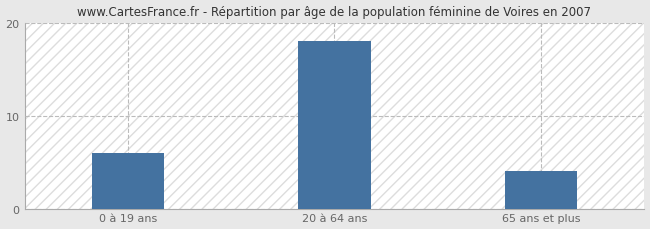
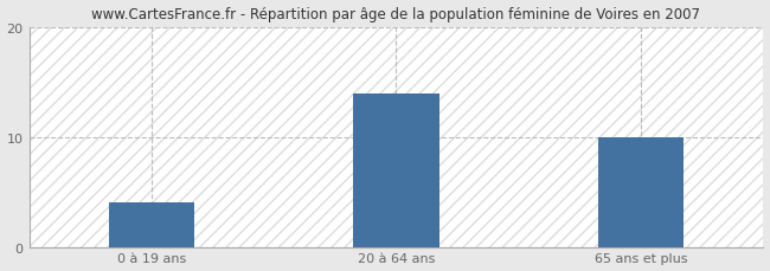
0 à 19 ans: 6 -> 4
20 à 64 ans: 18 -> 14
65 ans et plus: 4 -> 10
